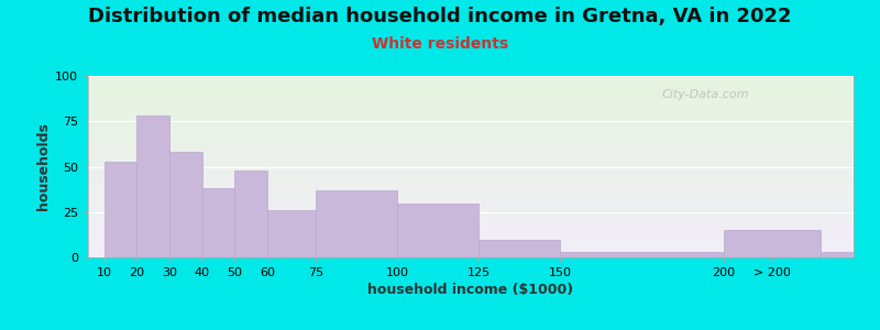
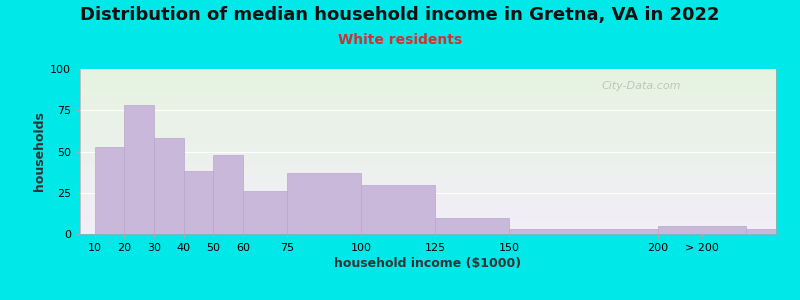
> 200: 15 -> 5
